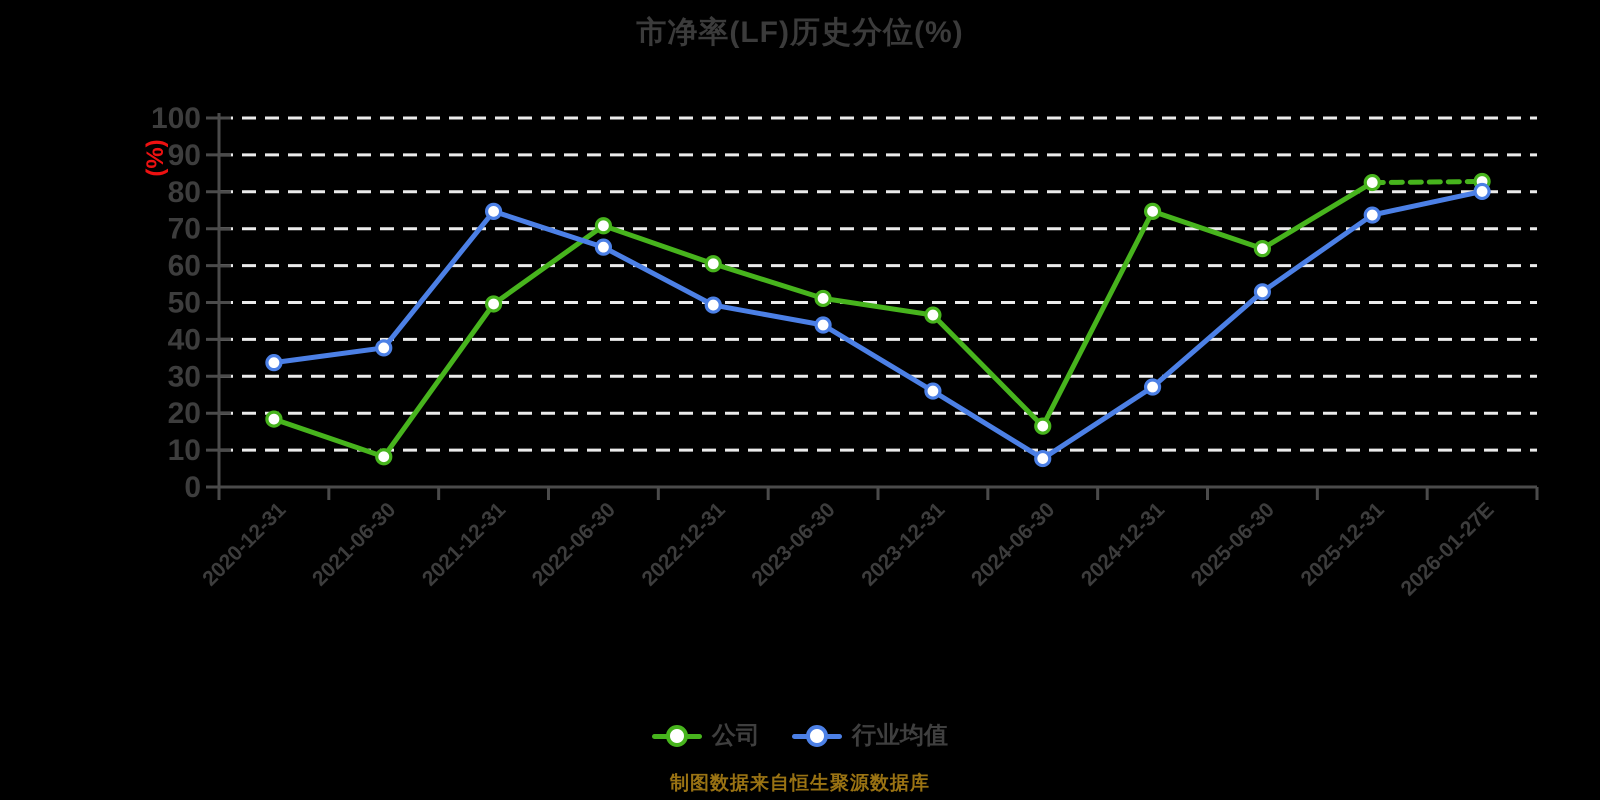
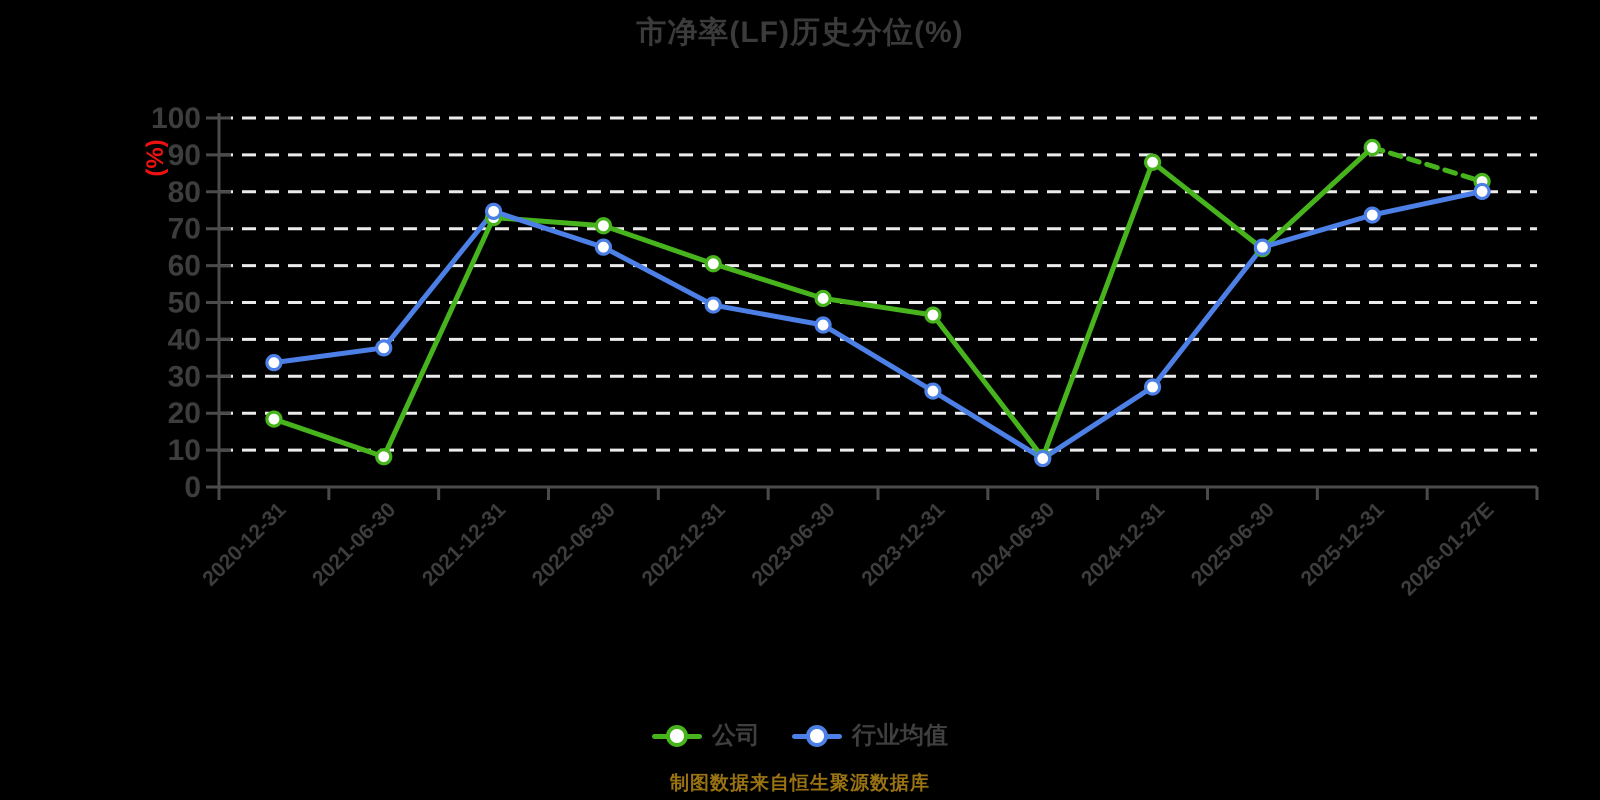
公司/2021-12-31: 50 -> 73
公司/2024-06-30: 16 -> 8
公司/2024-12-31: 75 -> 88
行业均值/2025-06-30: 53 -> 65
公司/2025-12-31: 82 -> 92
